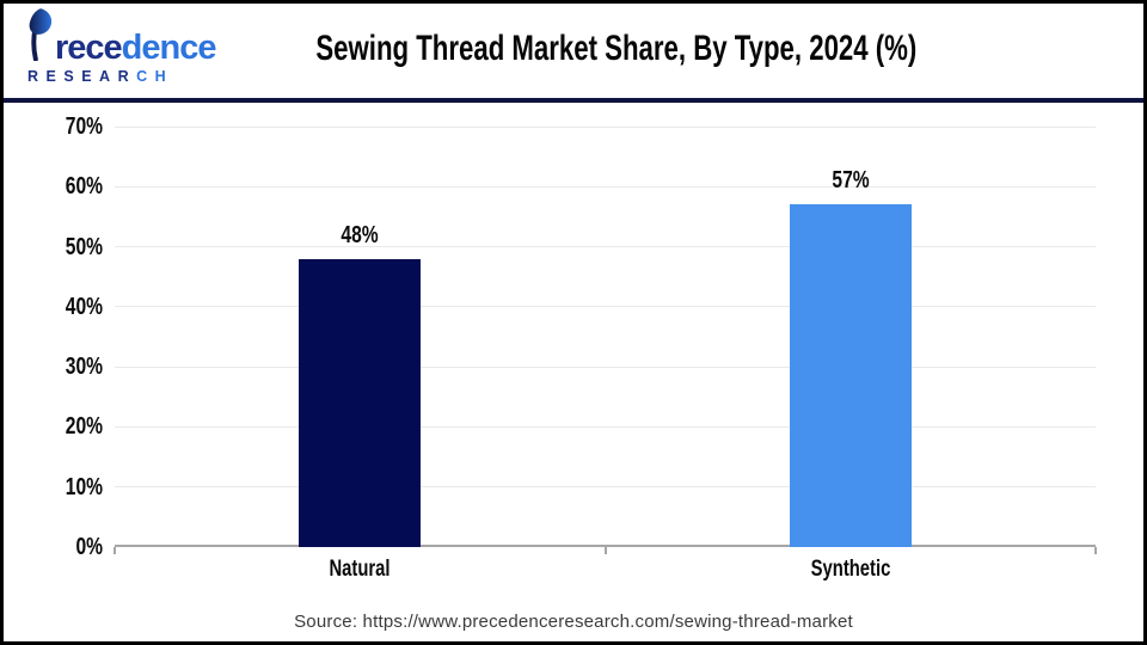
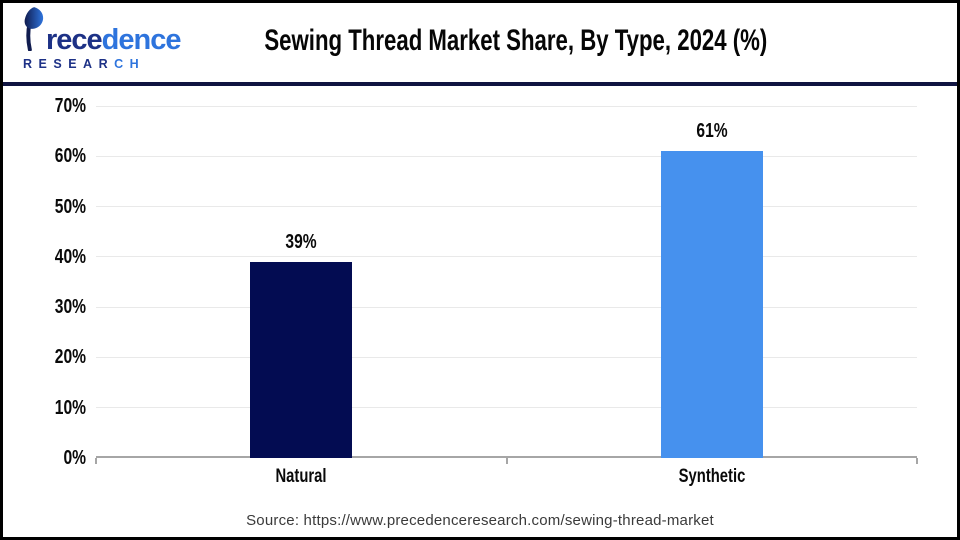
Natural: 48% -> 39%
Synthetic: 57% -> 61%
